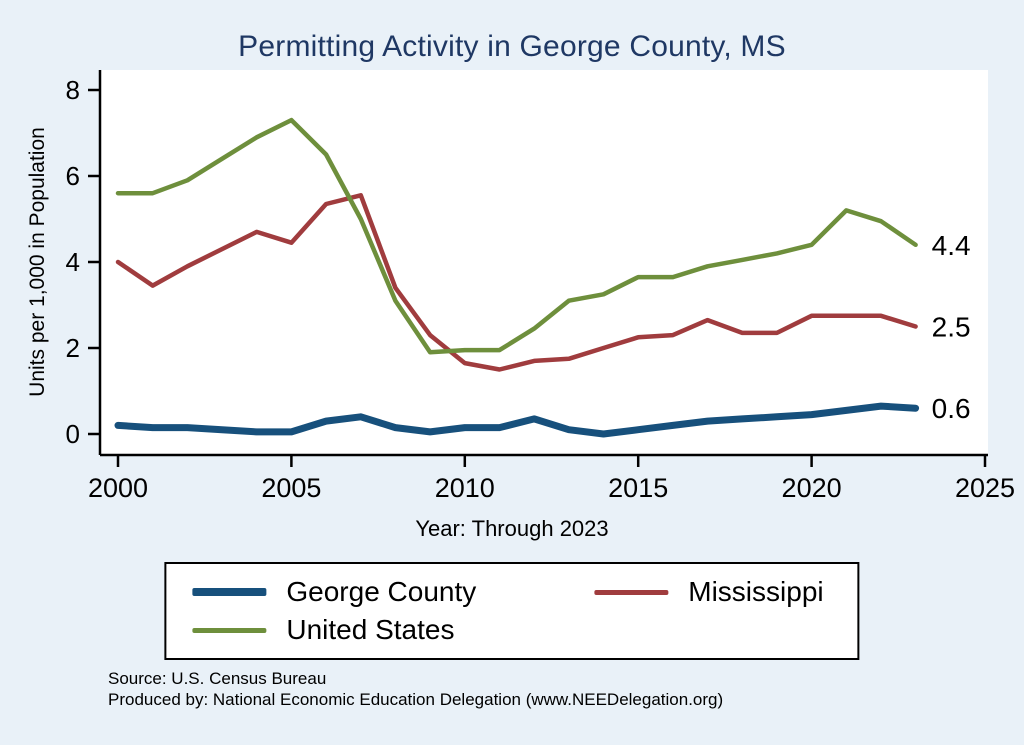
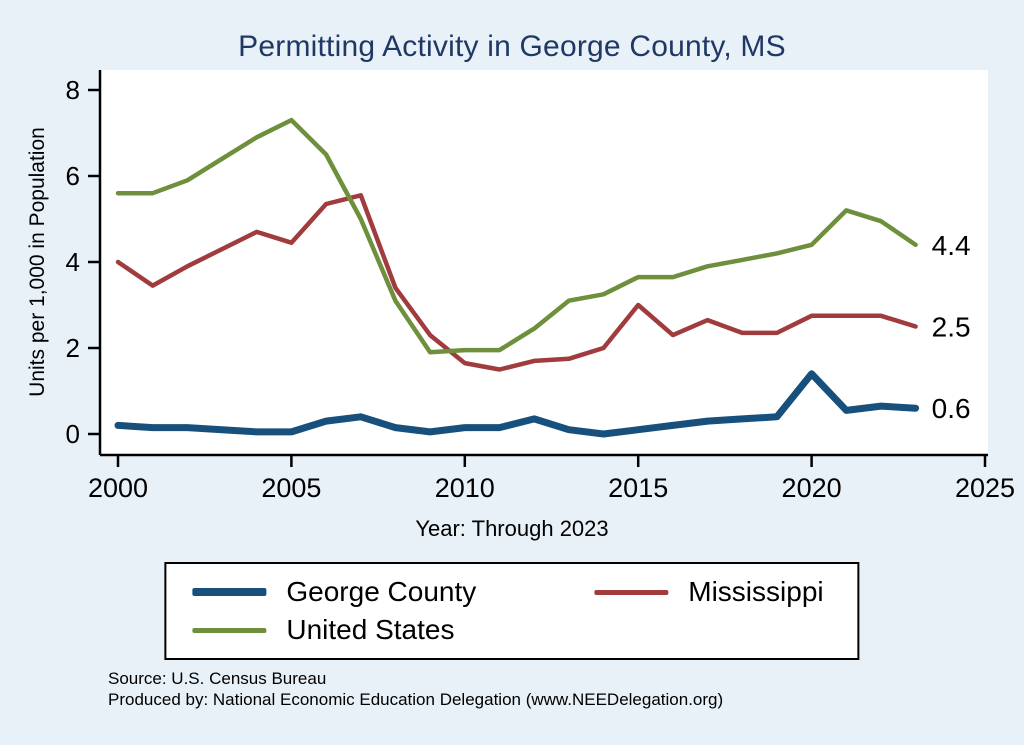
Mississippi/2015: 2.2 -> 3.0
George County/2020: 0.5 -> 1.4
